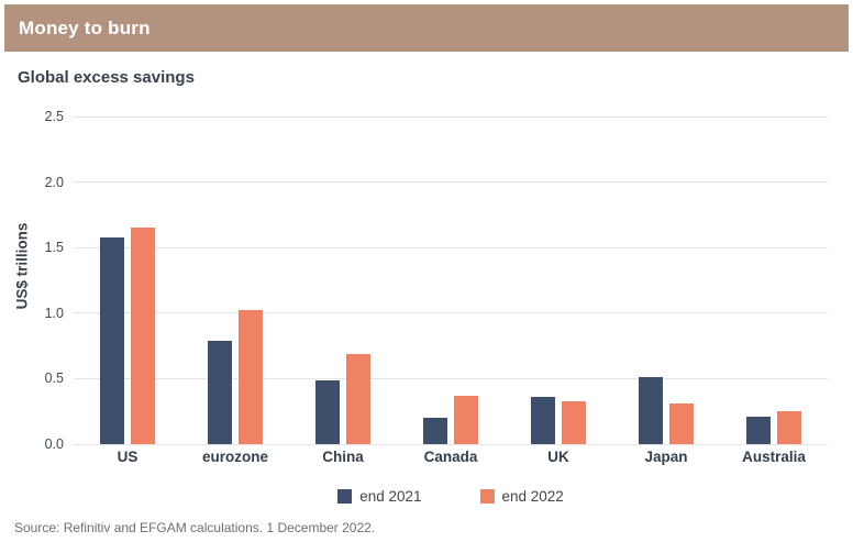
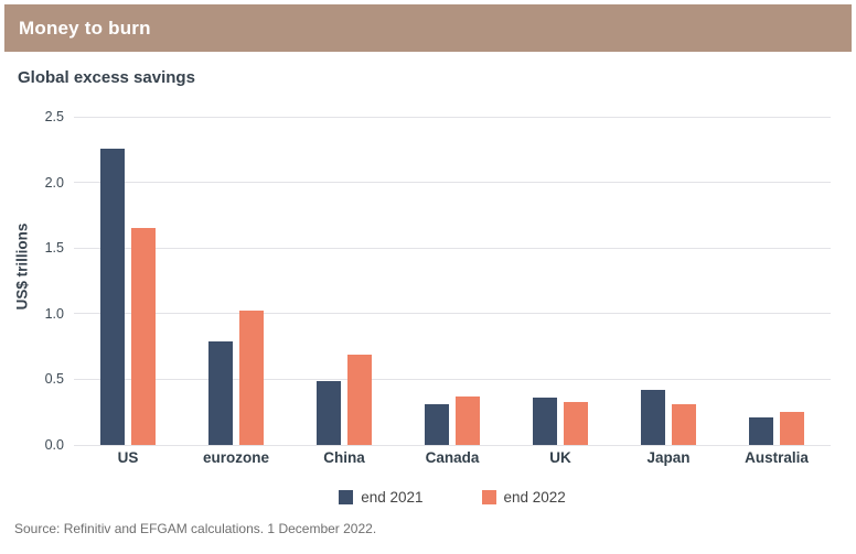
end 2021/US: 1.58 -> 2.26
end 2021/Canada: 0.20 -> 0.31
end 2021/Japan: 0.51 -> 0.42
